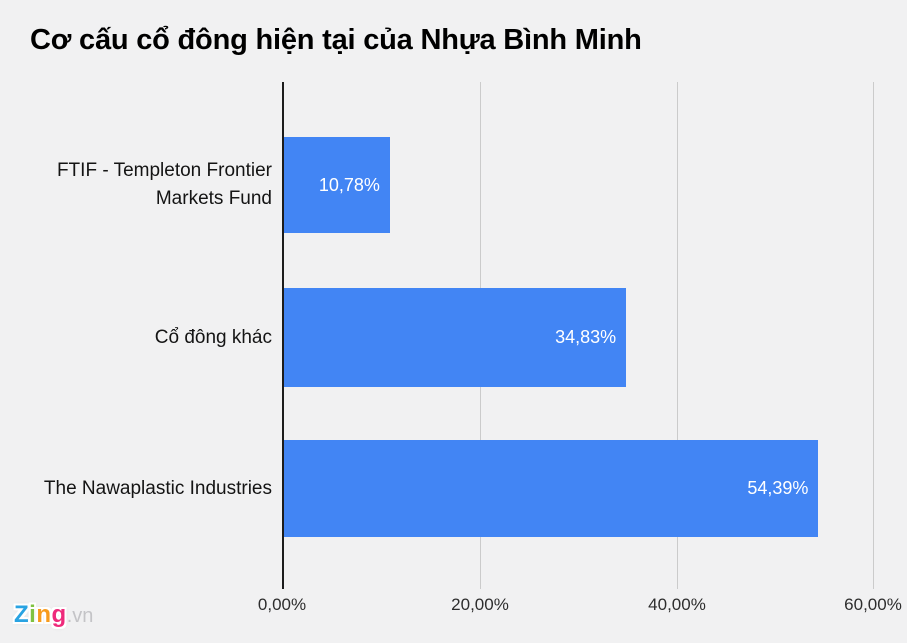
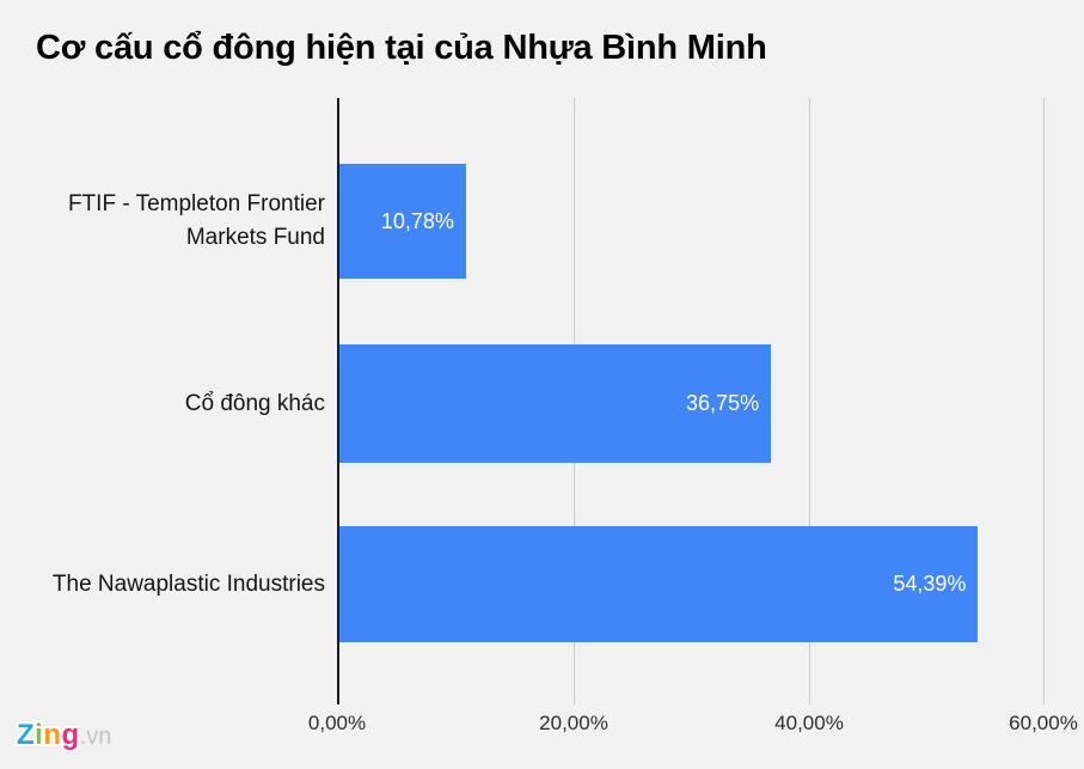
Cổ đông khác: 34,83% -> 36,75%
